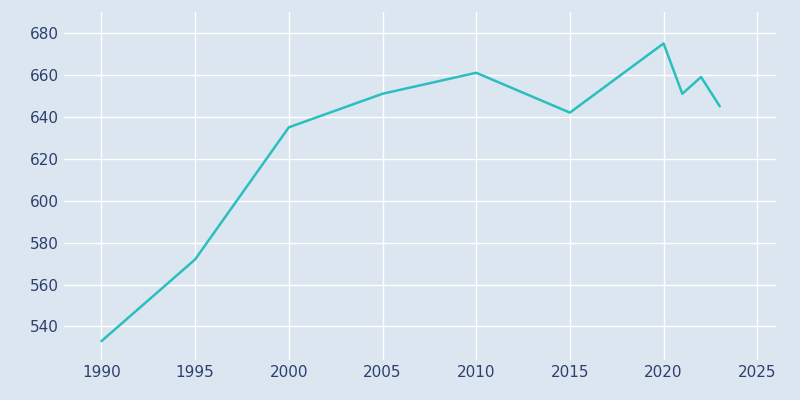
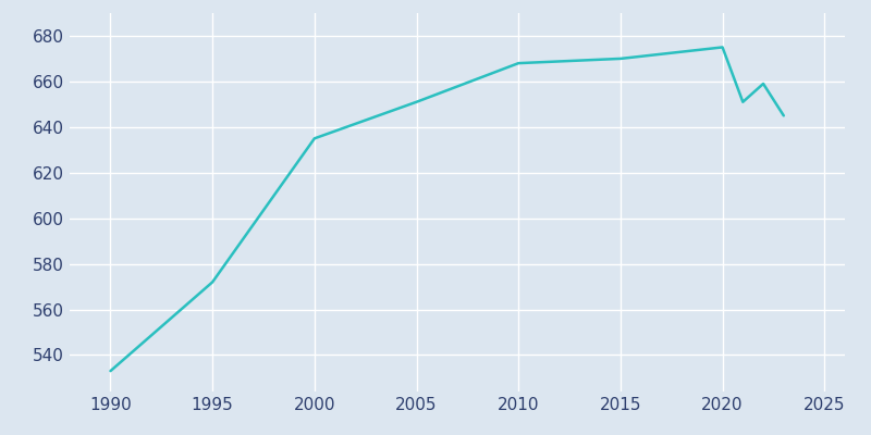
2010: 661 -> 668
2015: 642 -> 670
